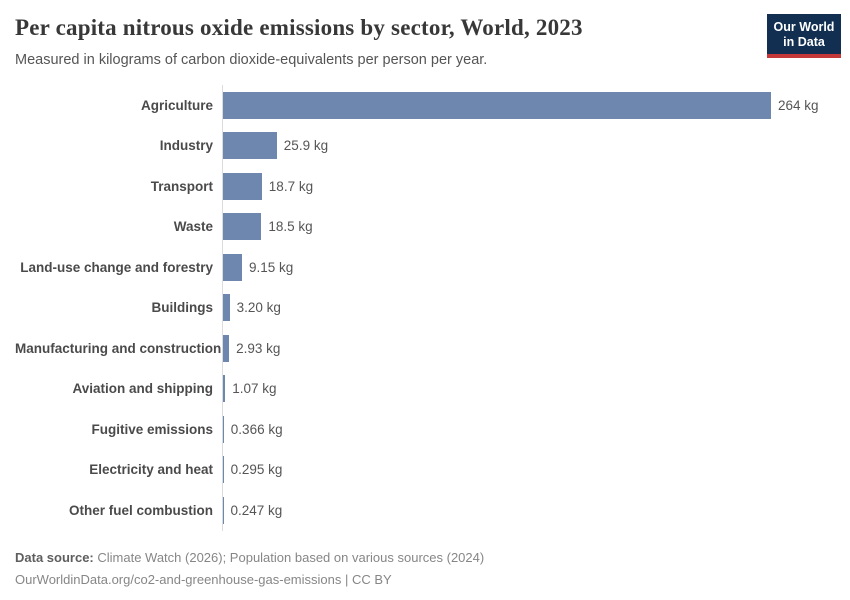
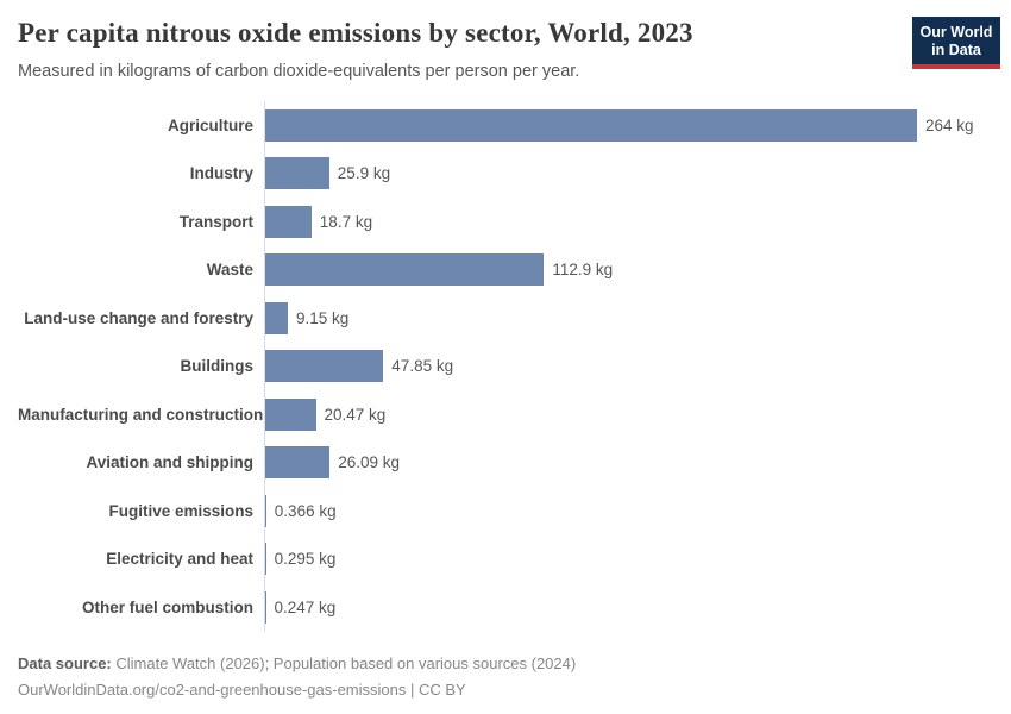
Waste: 18.5 -> 112.9
Buildings: 3.20 -> 47.85
Manufacturing and construction: 2.93 -> 20.47
Aviation and shipping: 1.07 -> 26.09
